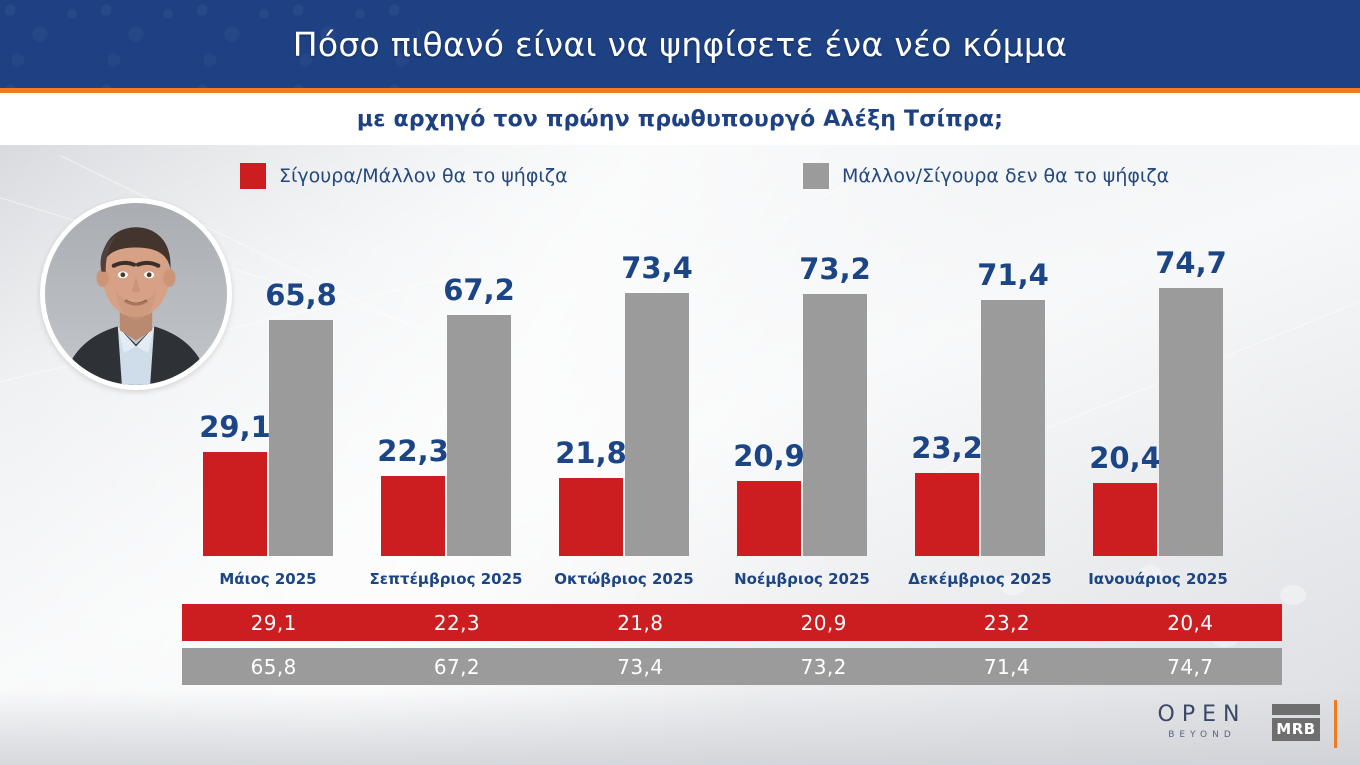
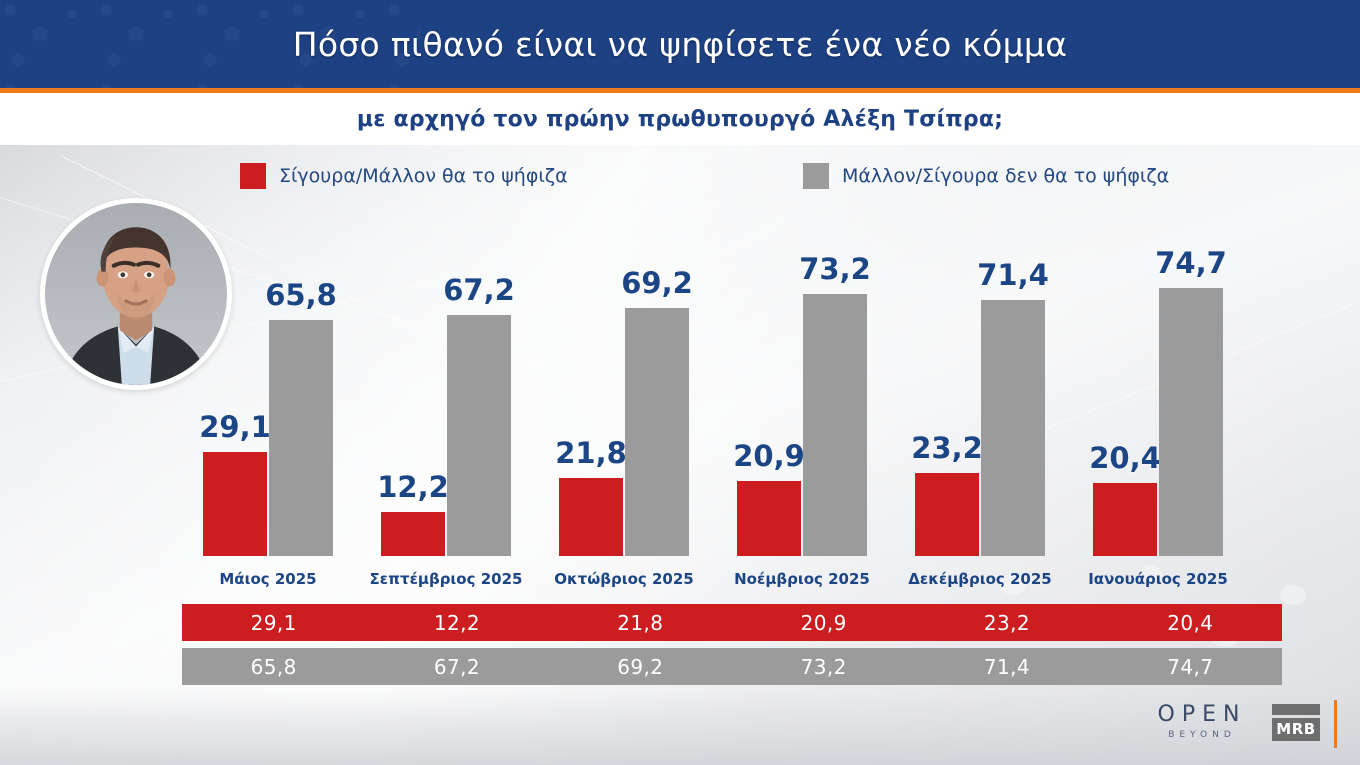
Σίγουρα/Μάλλον θα το ψήφιζα/Σεπτέμβριος 2025: 22,3 -> 12,2
Μάλλον/Σίγουρα δεν θα το ψήφιζα/Οκτώβριος 2025: 73,4 -> 69,2
